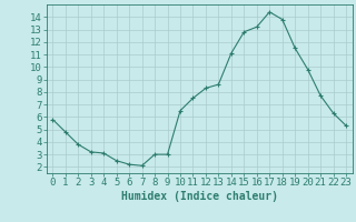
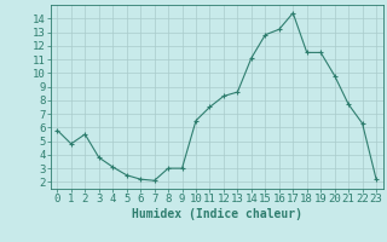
2: 3.8 -> 5.5
3: 3.2 -> 3.8
18: 13.8 -> 11.5
23: 5.3 -> 2.2
